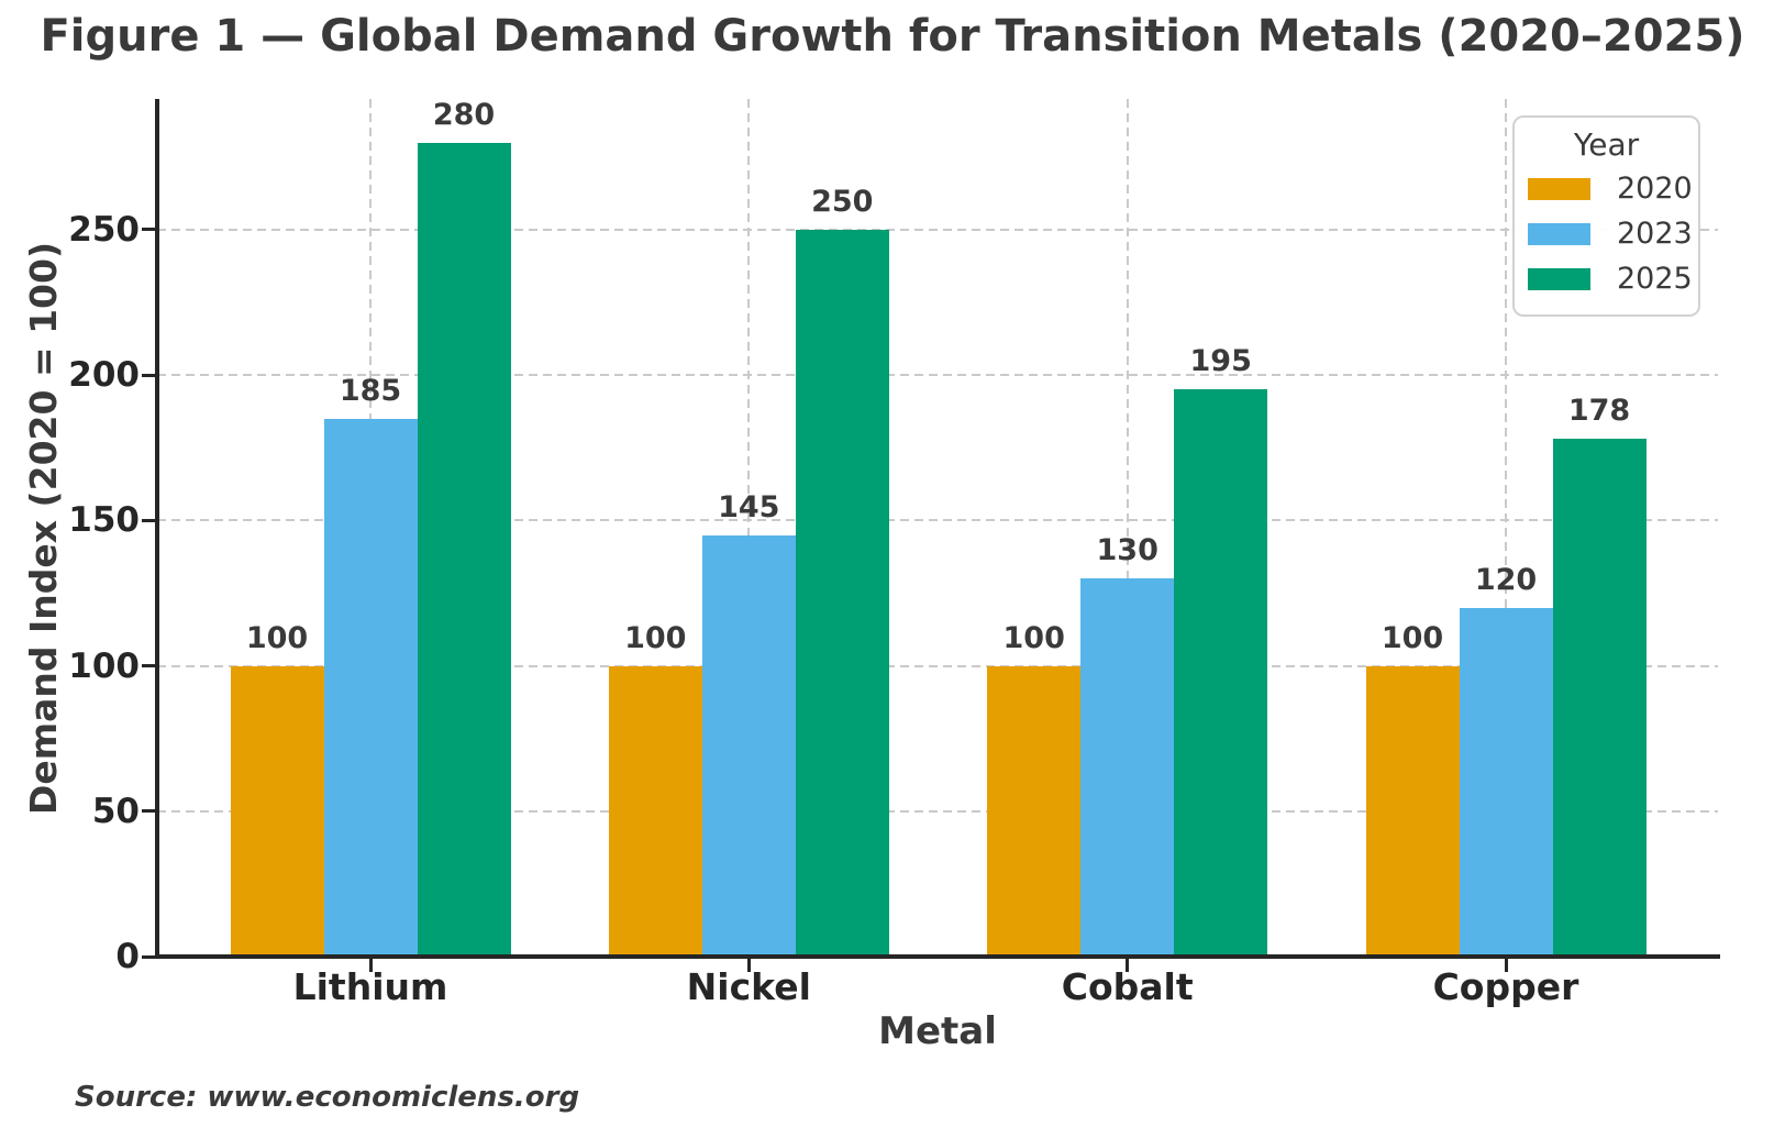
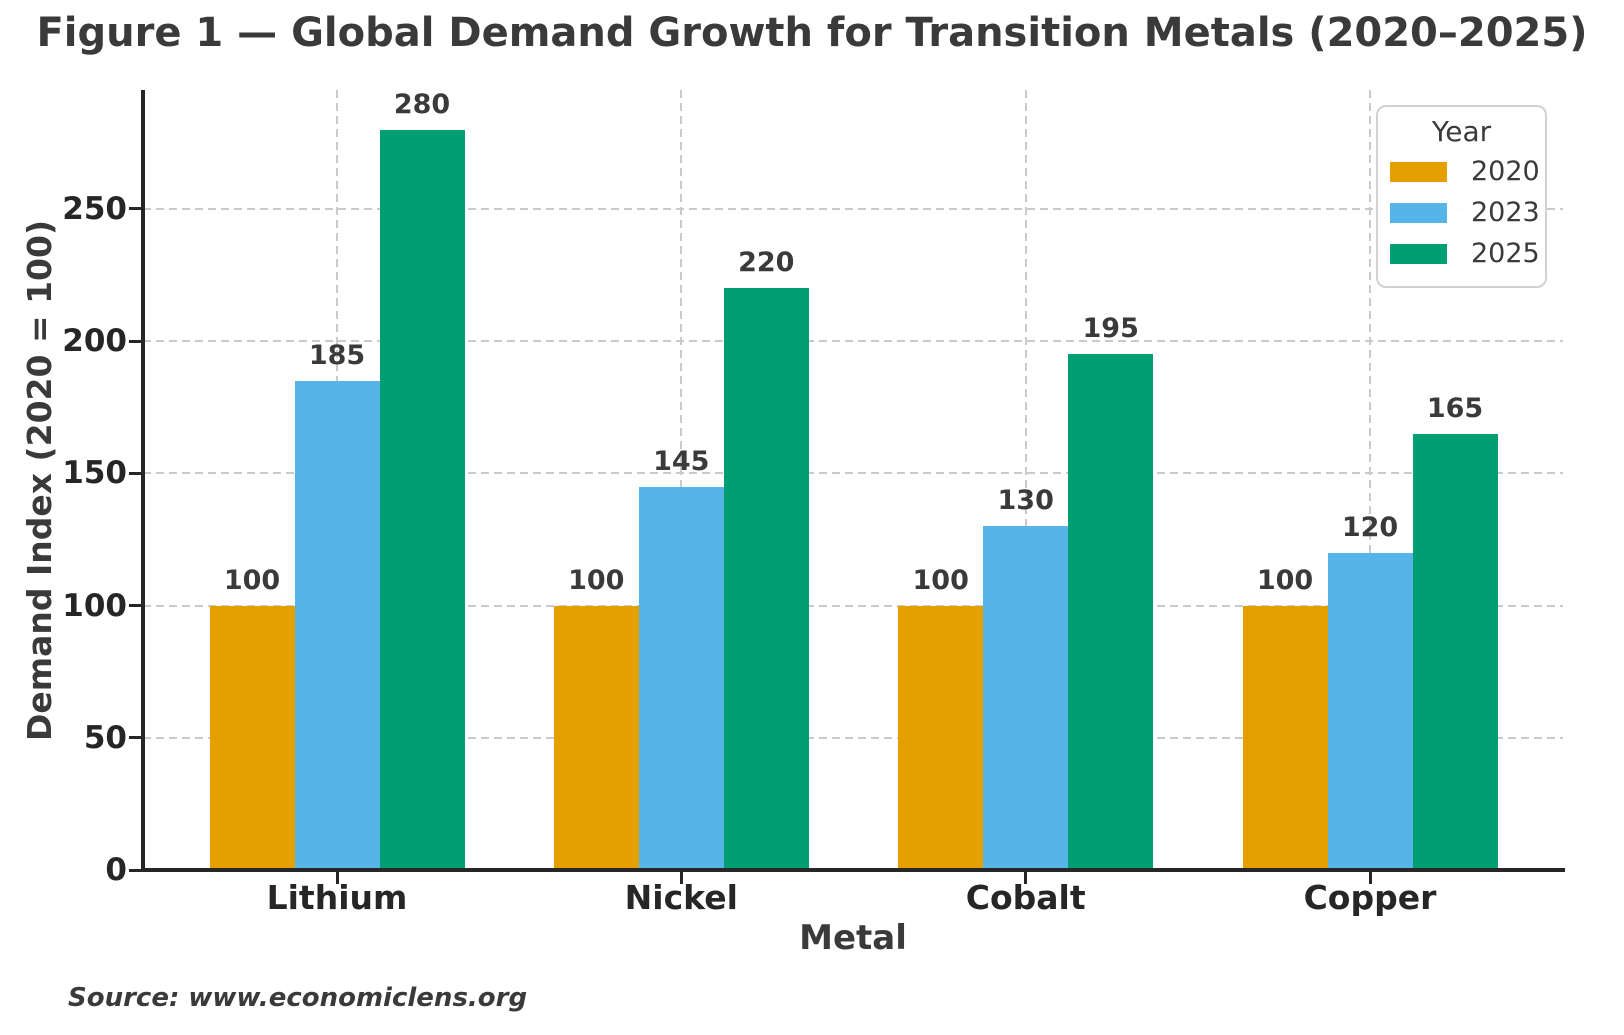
2025/Nickel: 250 -> 220
2025/Copper: 178 -> 165
